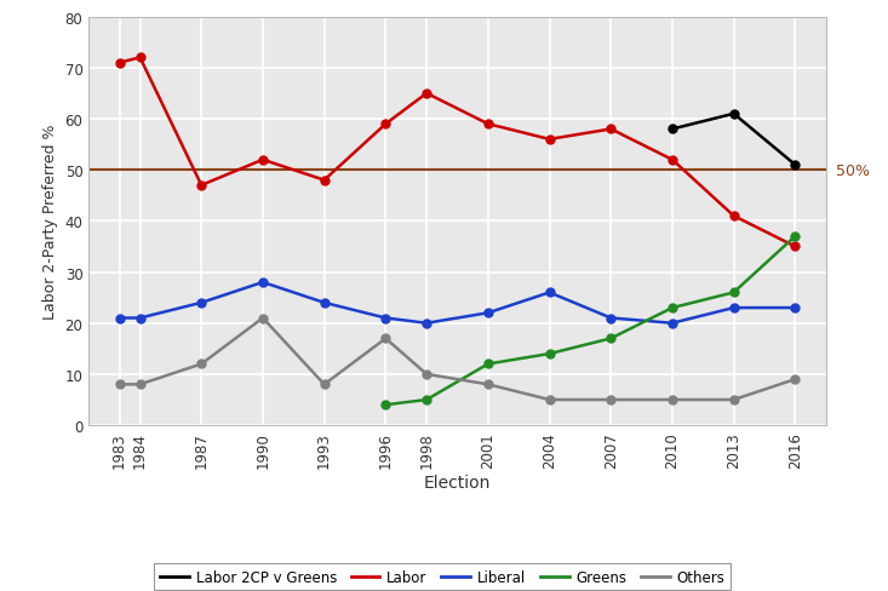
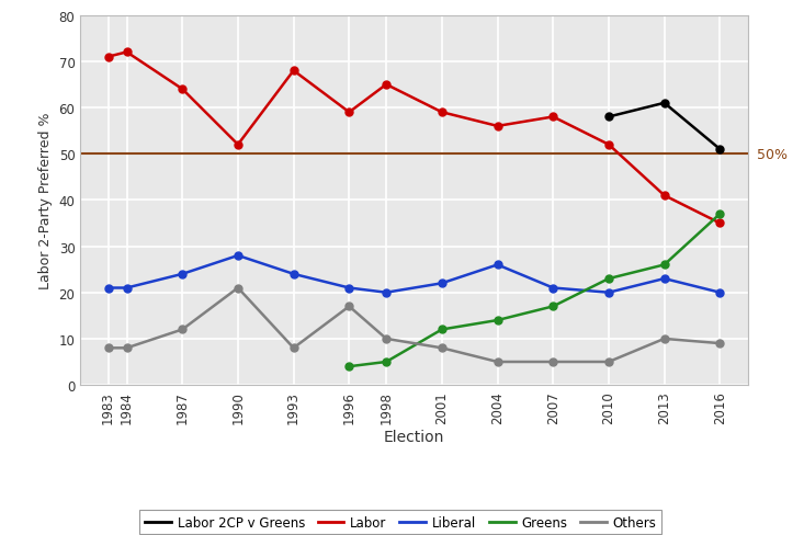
Labor/1987: 47 -> 64
Labor/1993: 48 -> 68
Others/2013: 5 -> 10
Liberal/2016: 23 -> 20
